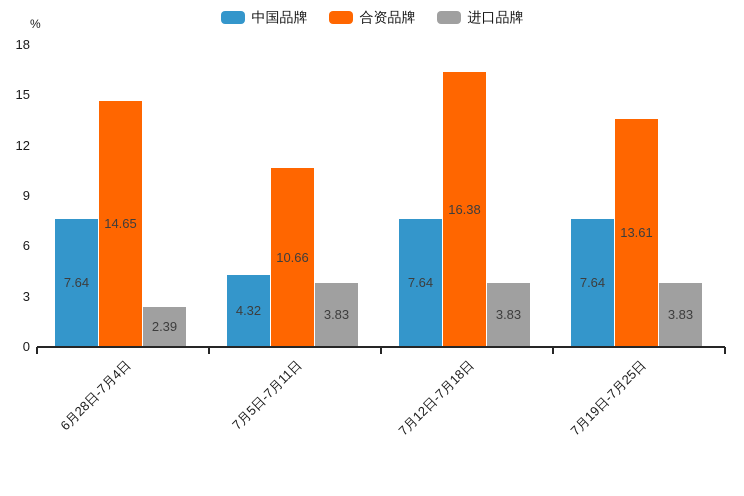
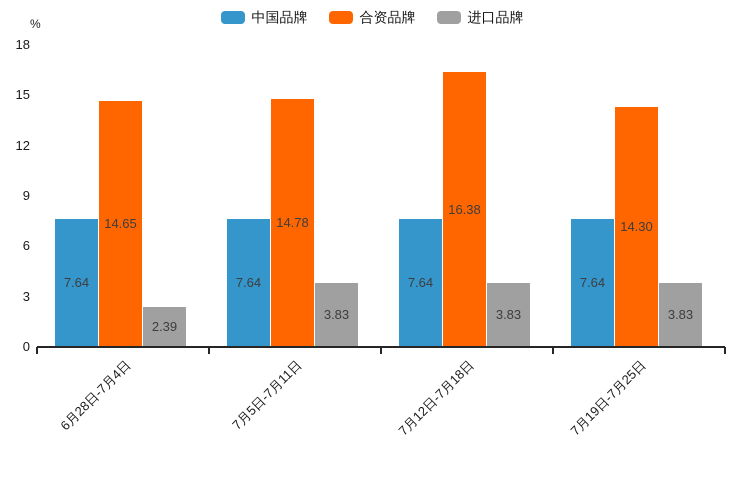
中国品牌/7月5日-7月11日: 4.32 -> 7.64
合资品牌/7月5日-7月11日: 10.66 -> 14.78
合资品牌/7月19日-7月25日: 13.61 -> 14.30
